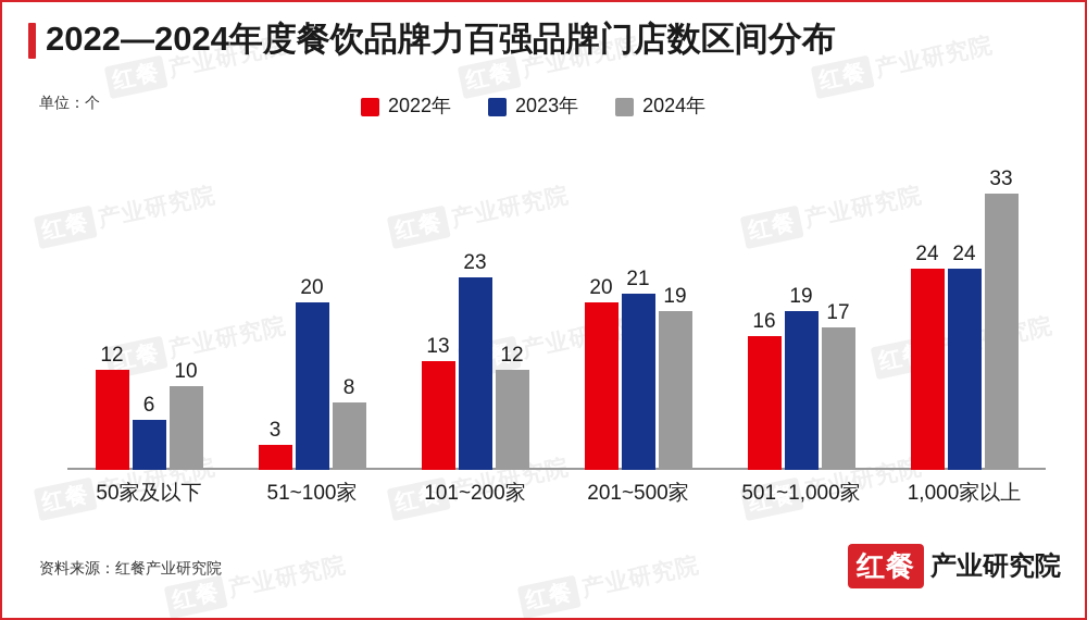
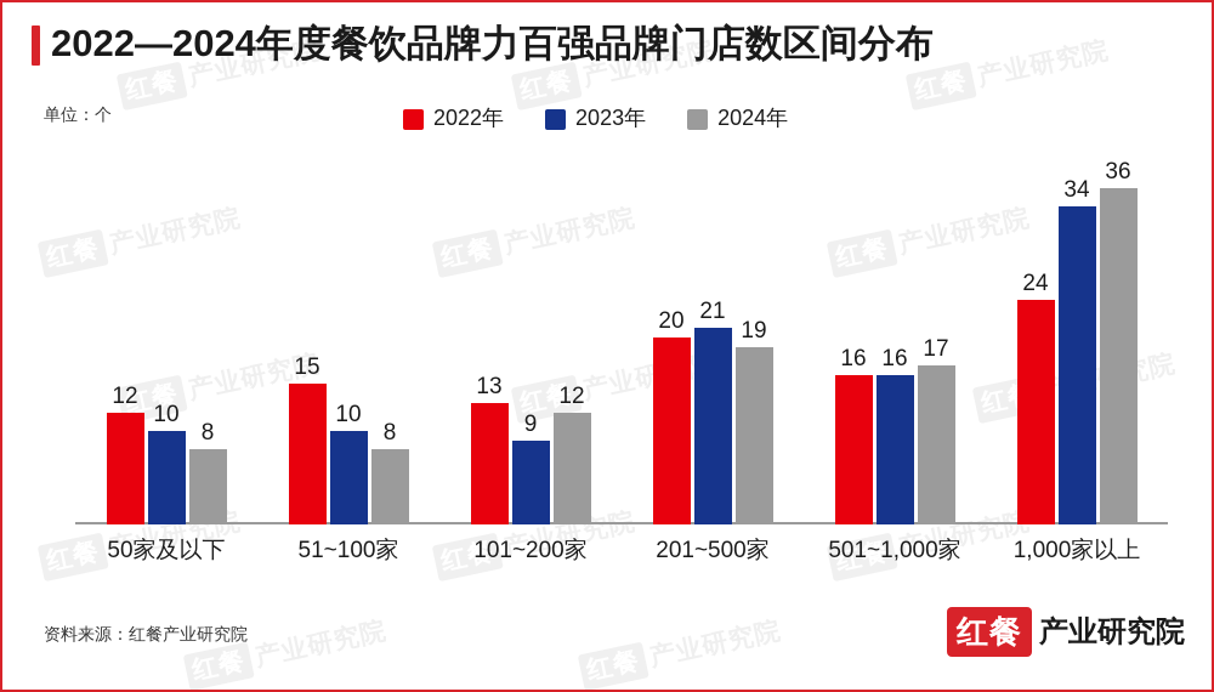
2023年/50家及以下: 6 -> 10
2024年/50家及以下: 10 -> 8
2022年/51~100家: 3 -> 15
2023年/51~100家: 20 -> 10
2023年/101~200家: 23 -> 9
2023年/501~1,000家: 19 -> 16
2023年/1,000家以上: 24 -> 34
2024年/1,000家以上: 33 -> 36
